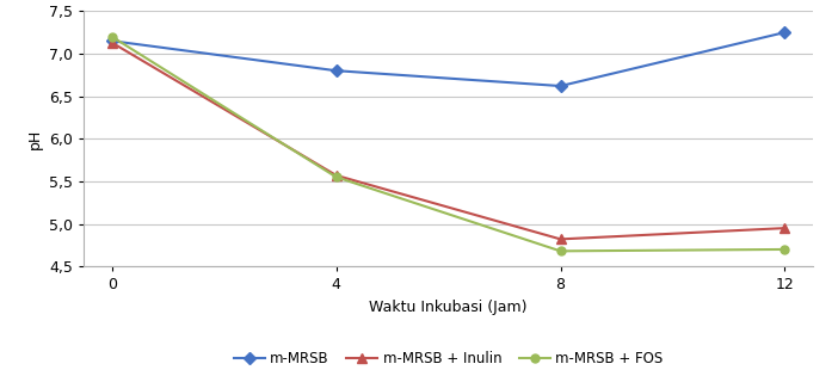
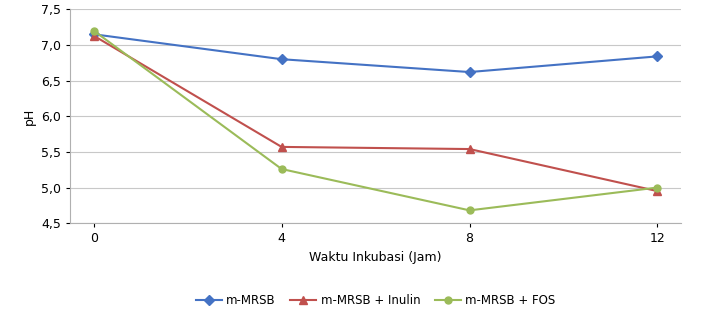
m-MRSB + FOS/4: 5,55 -> 5,26
m-MRSB + Inulin/8: 4,82 -> 5,54
m-MRSB/12: 7,25 -> 6,84
m-MRSB + FOS/12: 4,70 -> 5,00
